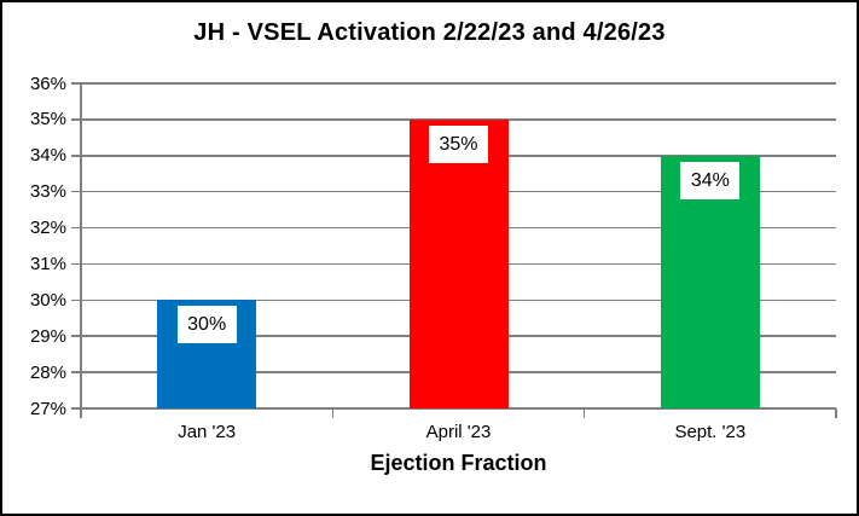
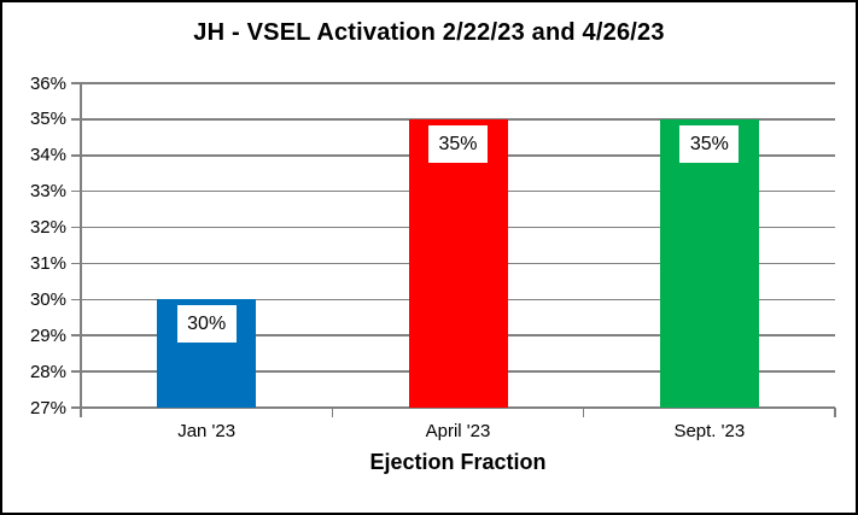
Sept. '23: 34% -> 35%
